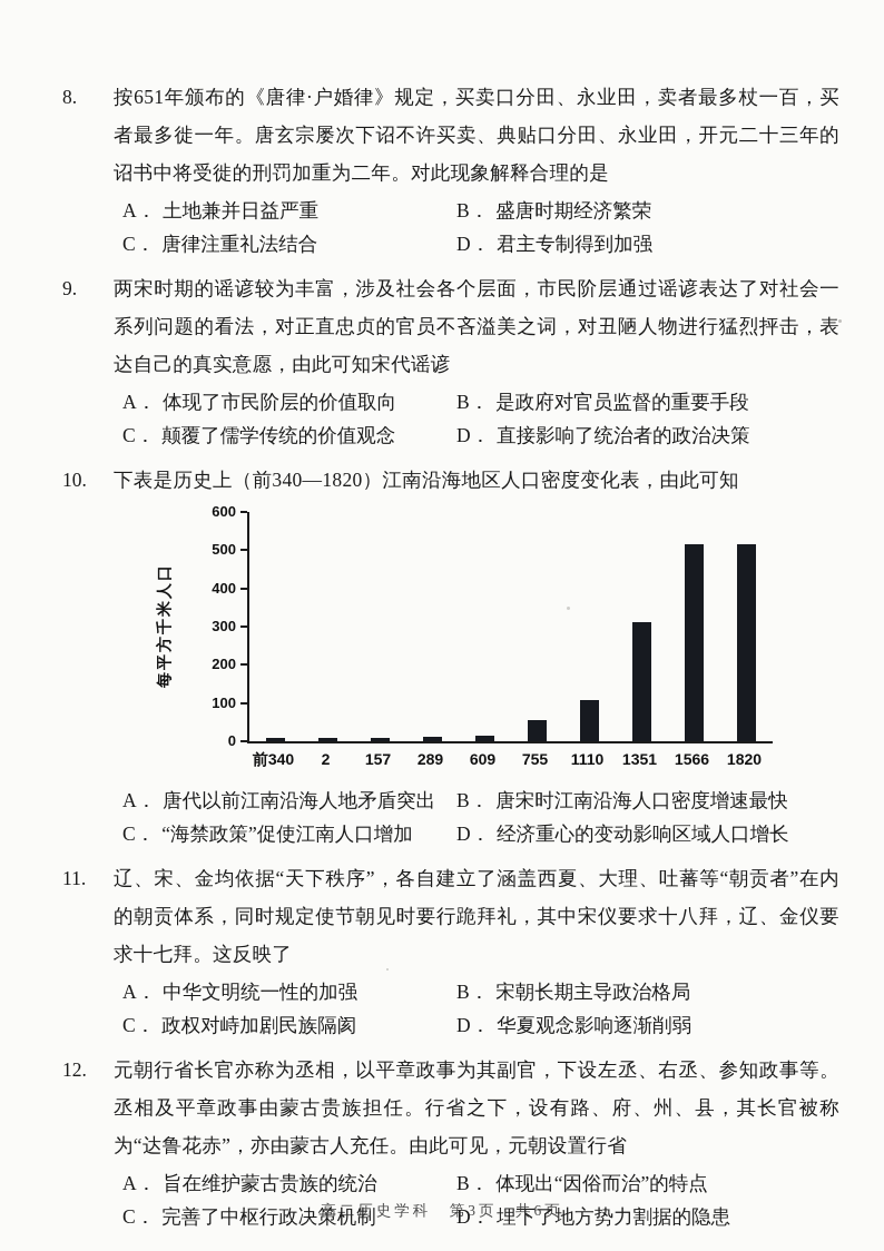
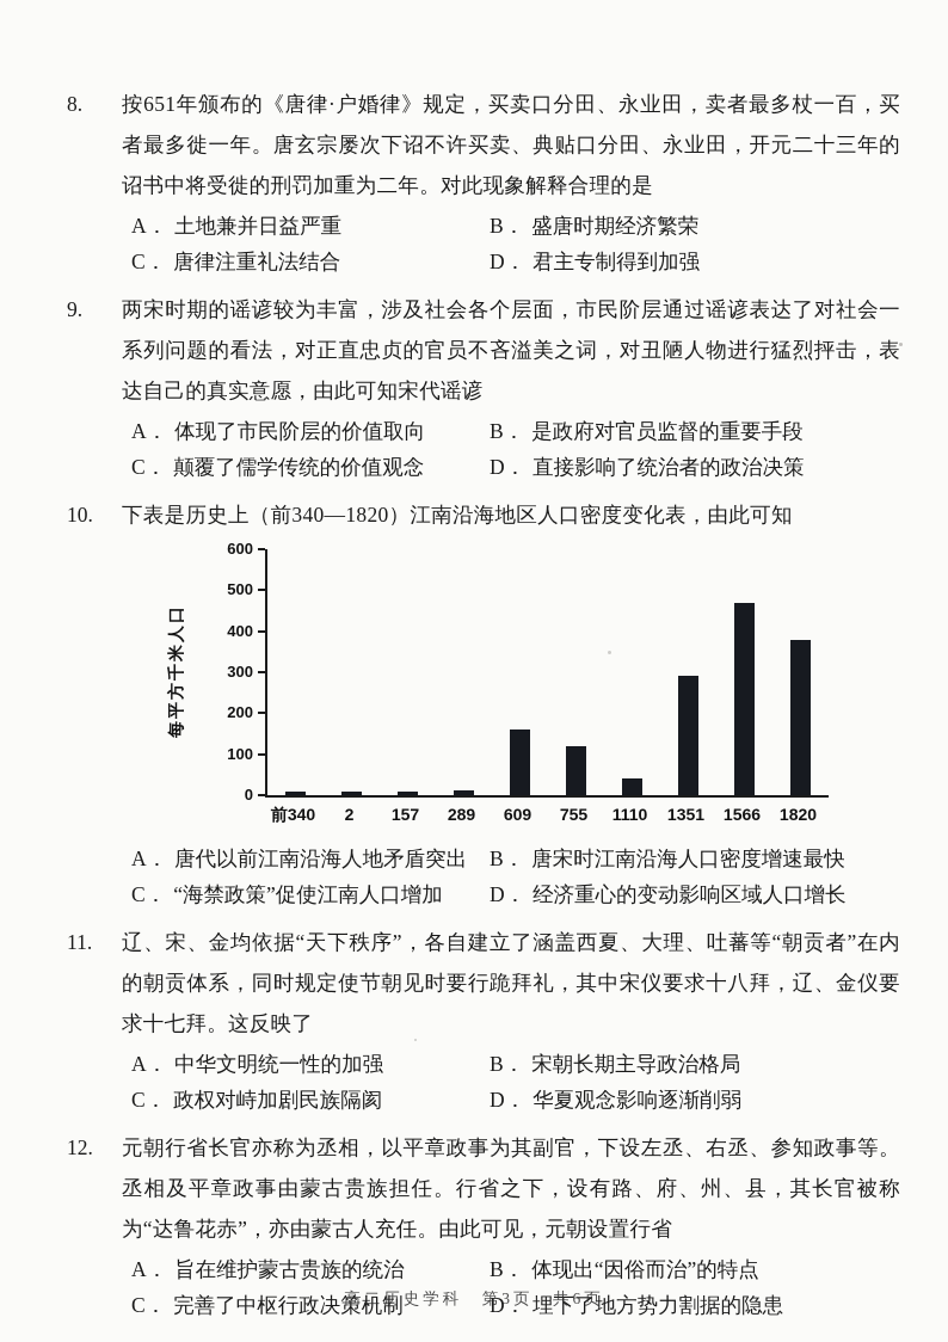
609: 10 -> 160
755: 60 -> 120
1110: 110 -> 40
1351: 310 -> 290
1566: 520 -> 470
1820: 520 -> 380
